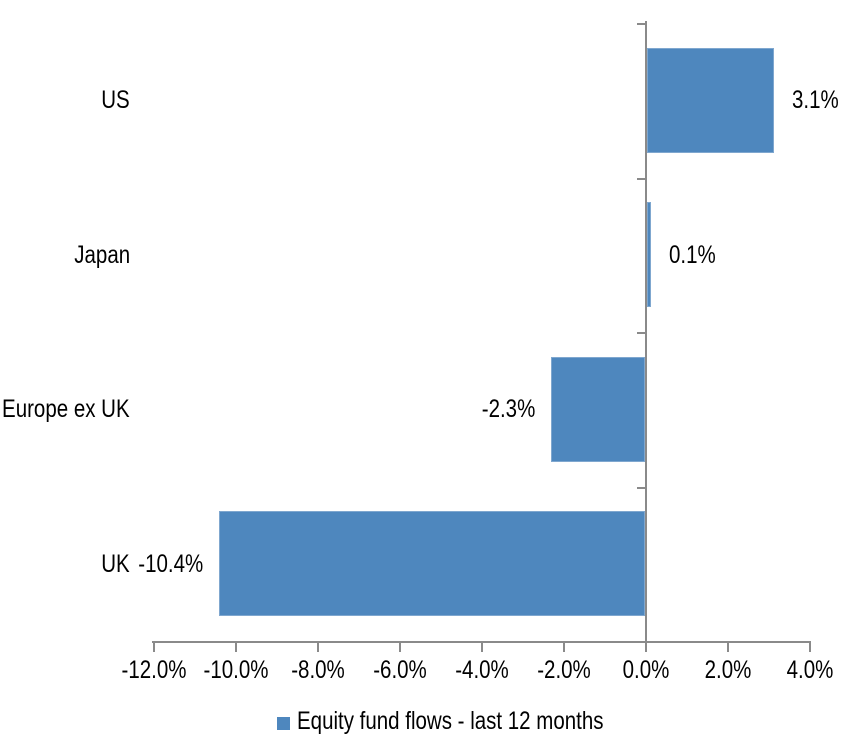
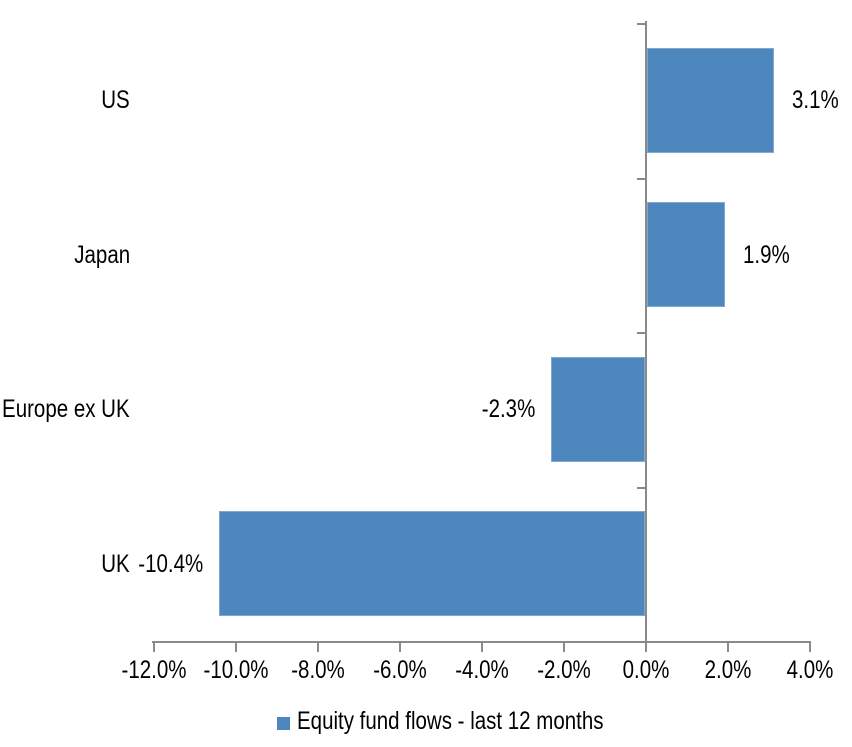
Japan: 0.1% -> 1.9%
